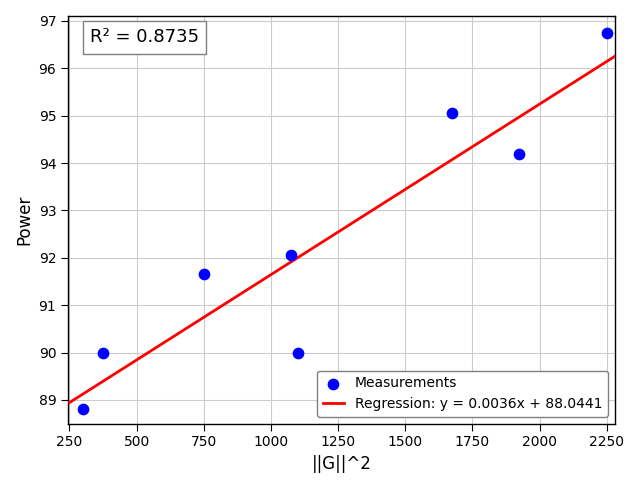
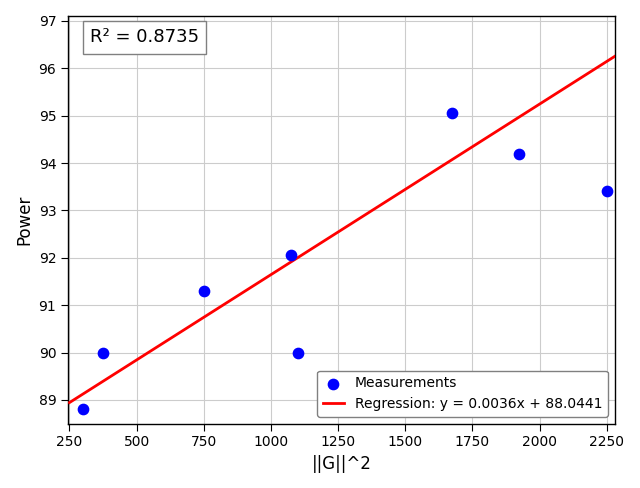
750: 91.65 -> 91.30
2250: 96.75 -> 93.40
